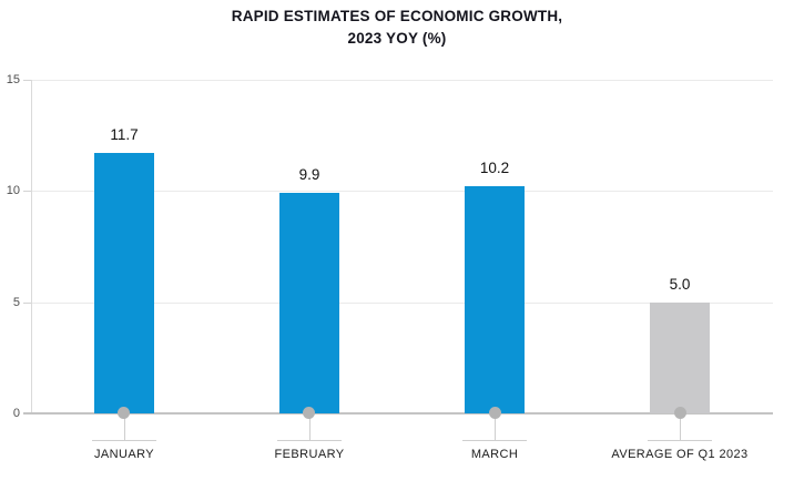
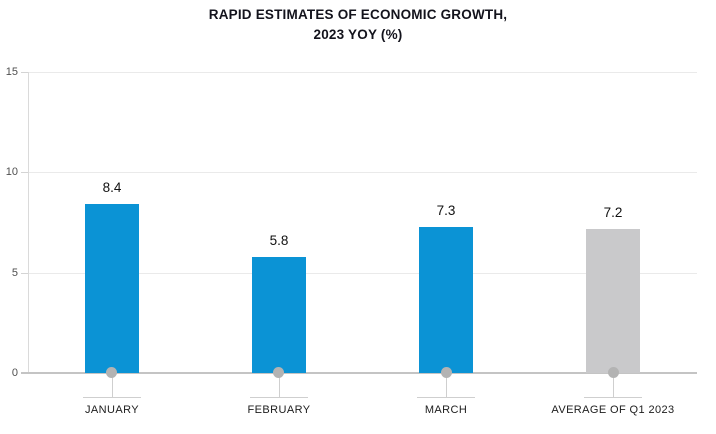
JANUARY: 11.7 -> 8.4
FEBRUARY: 9.9 -> 5.8
MARCH: 10.2 -> 7.3
AVERAGE OF Q1 2023: 5.0 -> 7.2
